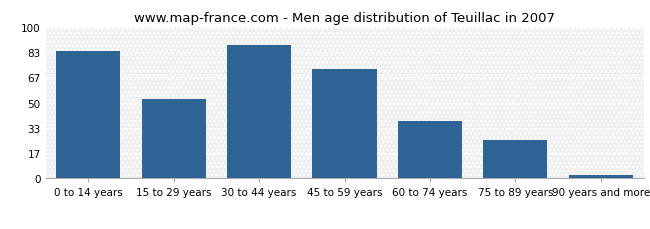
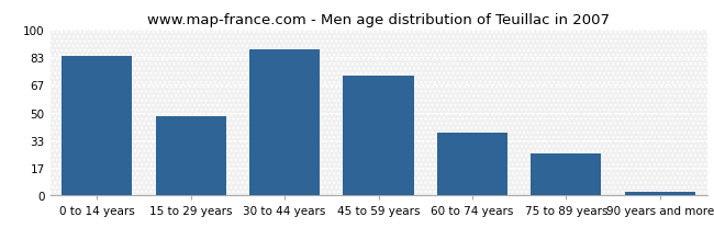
15 to 29 years: 52 -> 48
